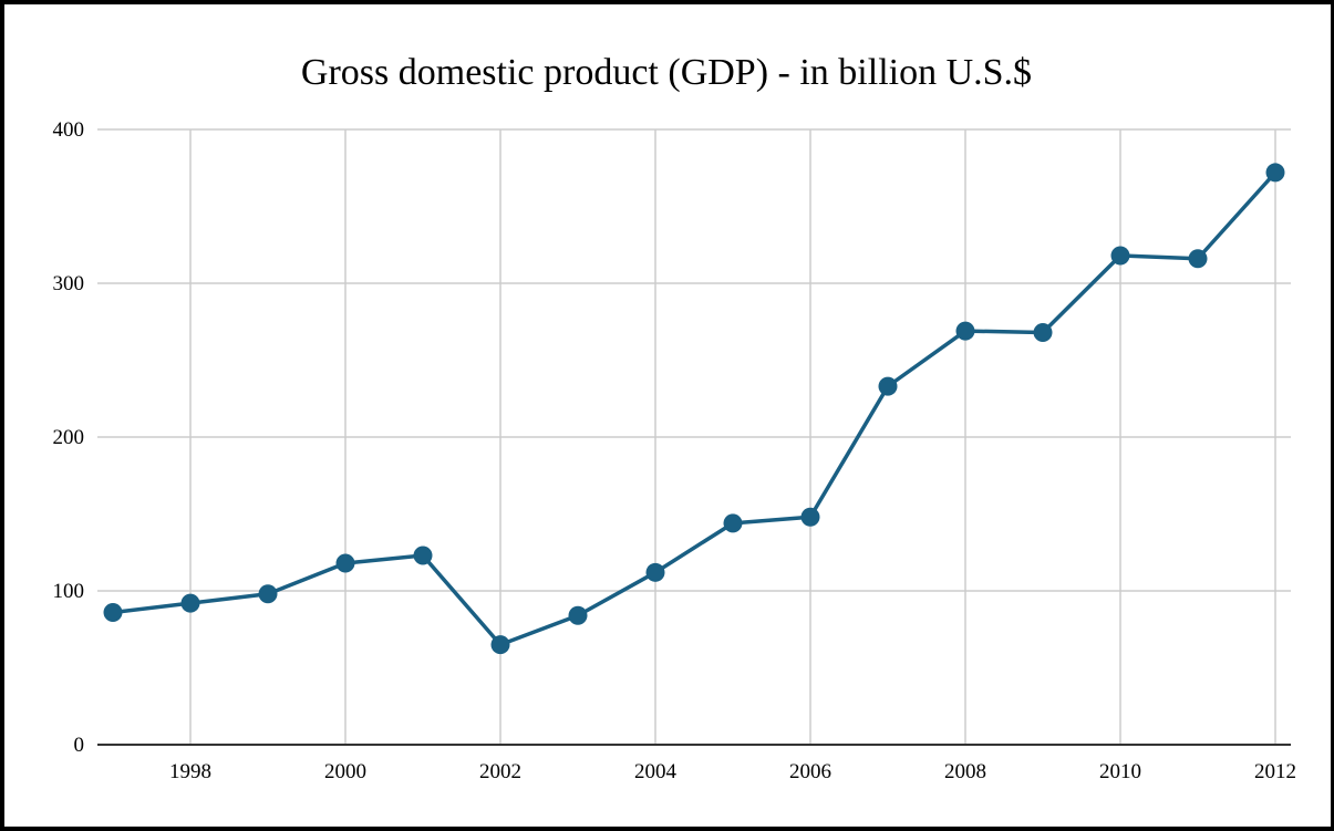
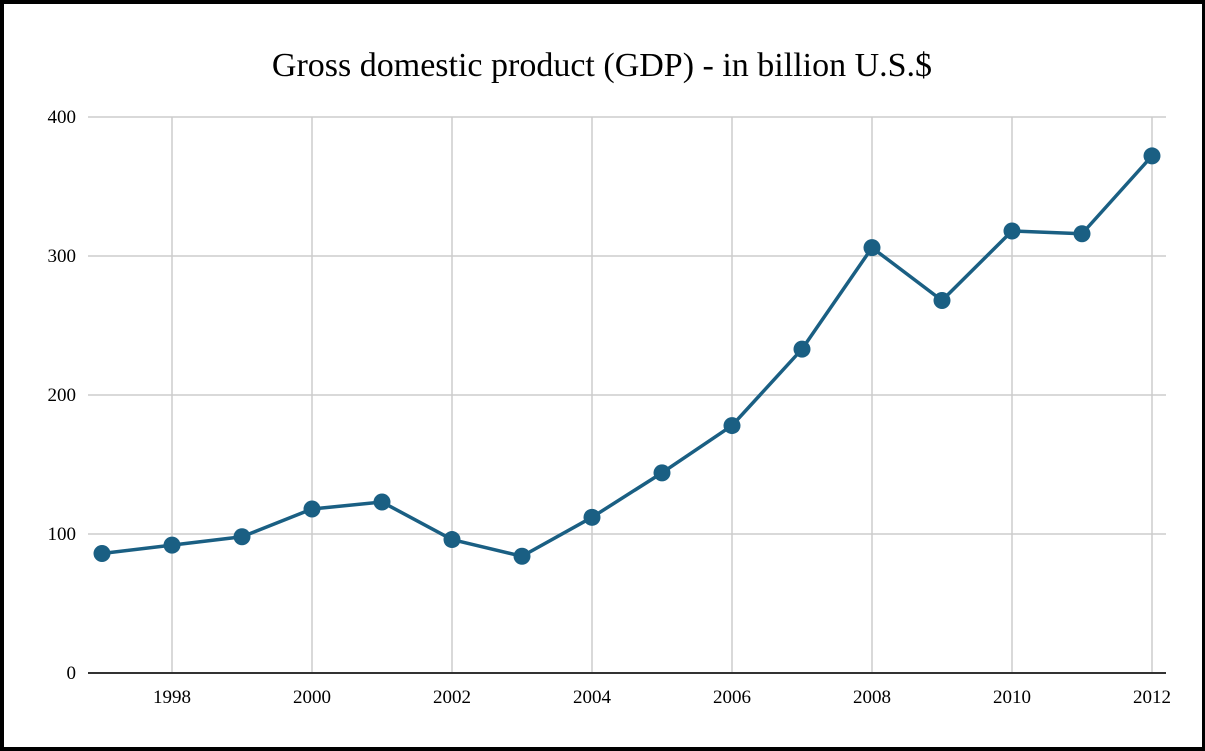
2002: 65 -> 96
2006: 148 -> 178
2008: 269 -> 306
